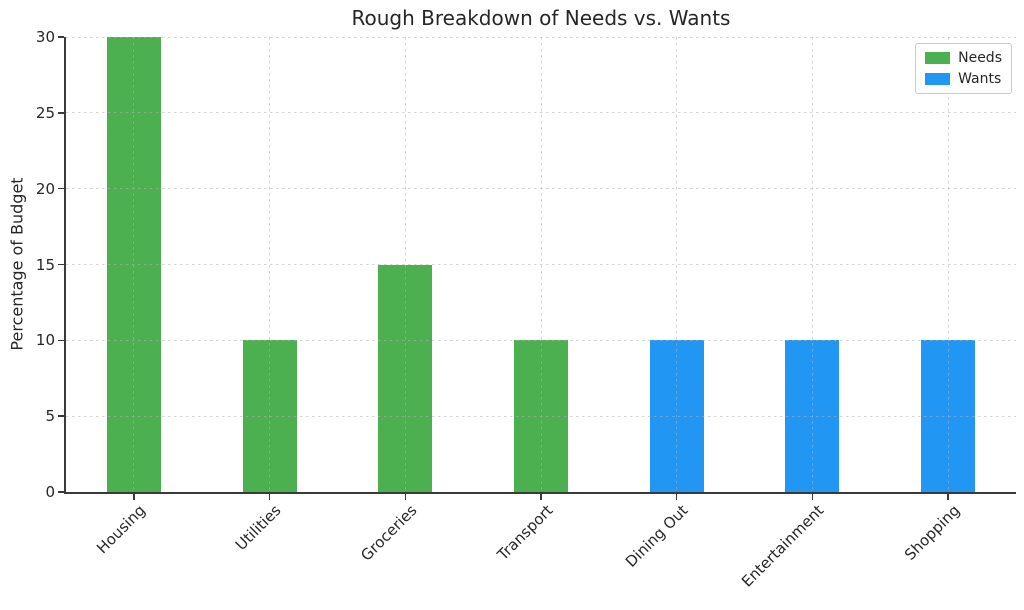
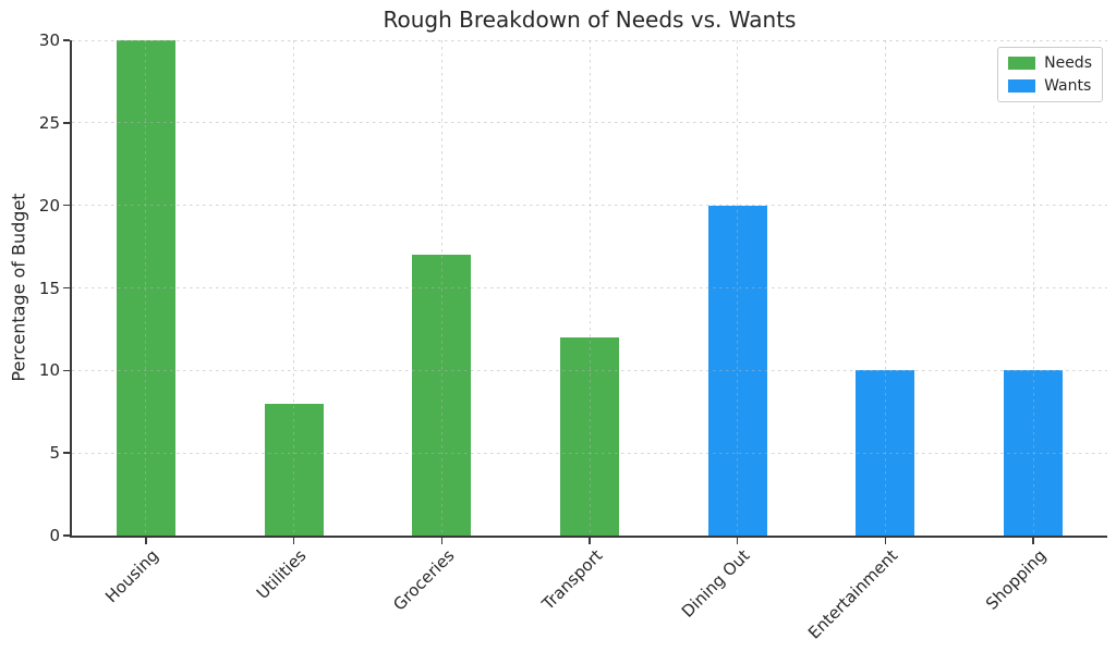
Needs/Utilities: 10 -> 8
Needs/Groceries: 15 -> 17
Needs/Transport: 10 -> 12
Wants/Dining Out: 10 -> 20
